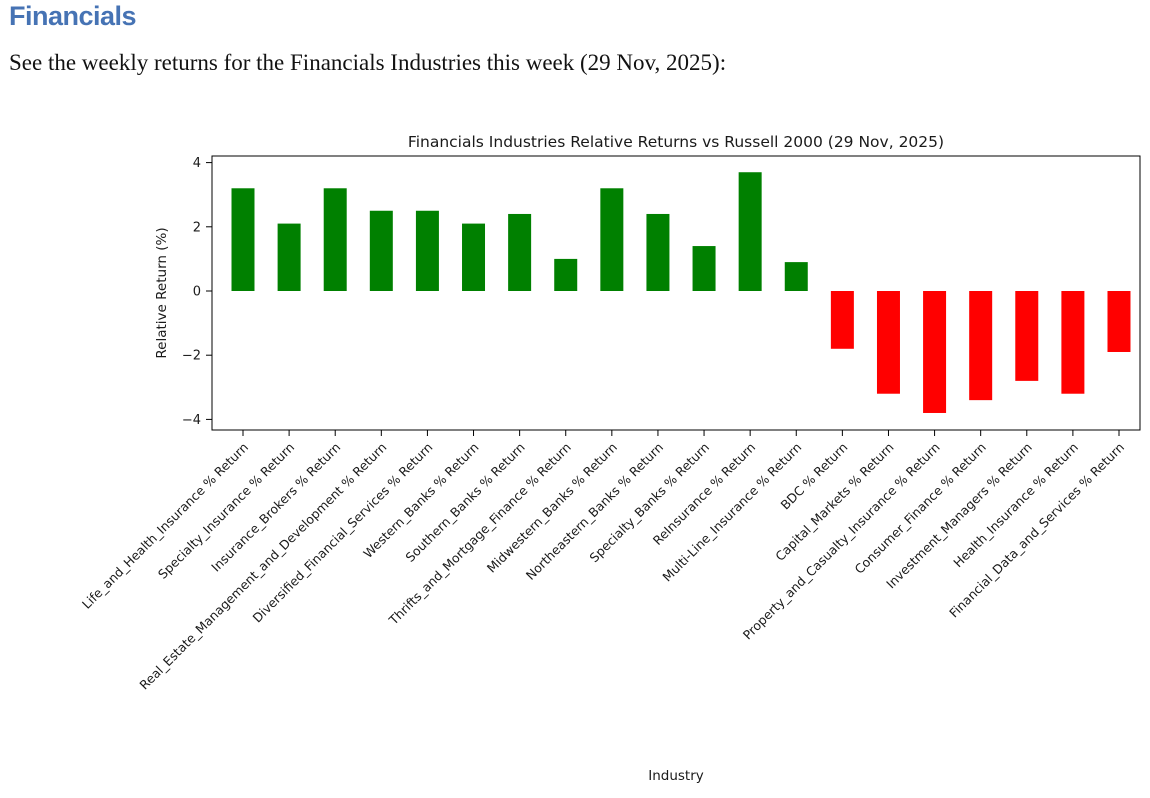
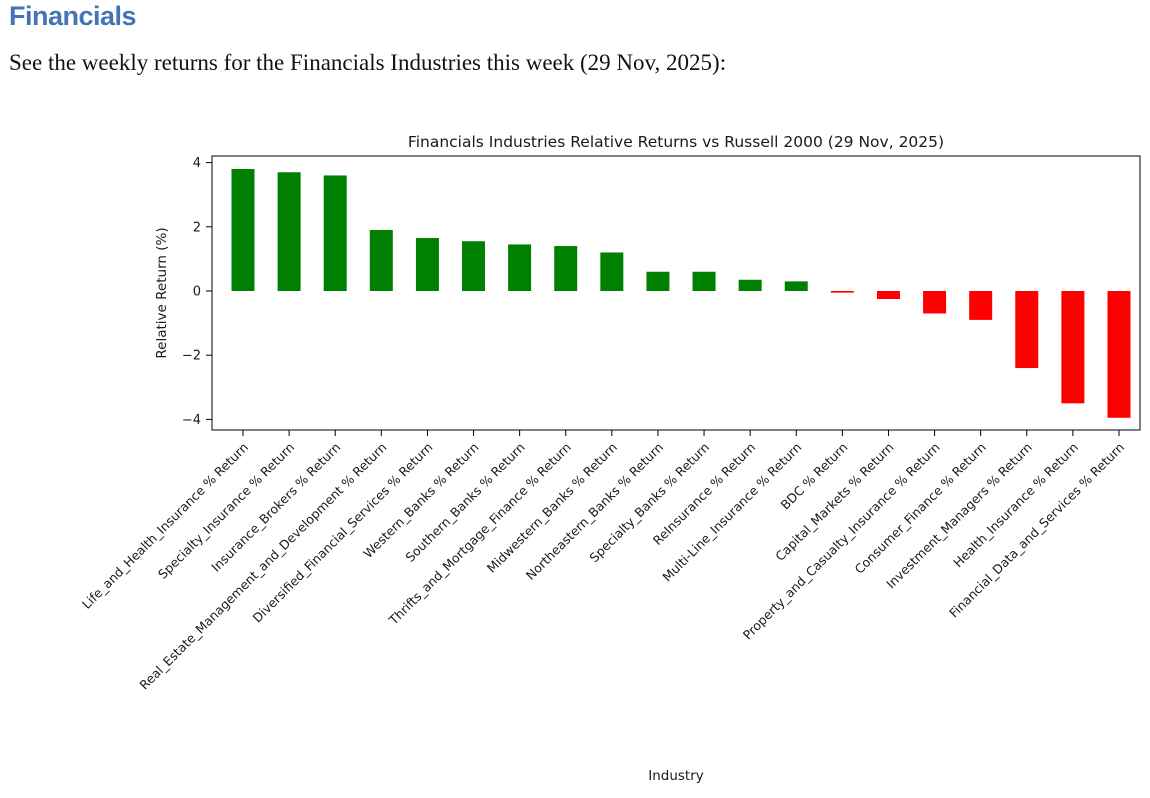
Life_and_Health_Insurance % Return: 3.2 -> 3.8
Specialty_Insurance % Return: 2.1 -> 3.7
Insurance_Brokers % Return: 3.2 -> 3.6
Real_Estate_Management_and_Development % Return: 2.5 -> 1.9
Diversified_Financial_Services % Return: 2.5 -> 1.6
Western_Banks % Return: 2.1 -> 1.6
Southern_Banks % Return: 2.4 -> 1.4
Thrifts_and_Mortgage_Finance % Return: 1.0 -> 1.4
Midwestern_Banks % Return: 3.2 -> 1.2
Northeastern_Banks % Return: 2.4 -> 0.6
Specialty_Banks % Return: 1.4 -> 0.6
ReInsurance % Return: 3.7 -> 0.3
Multi-Line_Insurance % Return: 0.9 -> 0.3
BDC % Return: -1.8 -> -0.1
Capital_Markets % Return: -3.2 -> -0.2
Property_and_Casualty_Insurance % Return: -3.8 -> -0.7
Consumer_Finance % Return: -3.4 -> -0.9
Investment_Managers % Return: -2.8 -> -2.4
Health_Insurance % Return: -3.2 -> -3.5
Financial_Data_and_Services % Return: -1.9 -> -4.0
